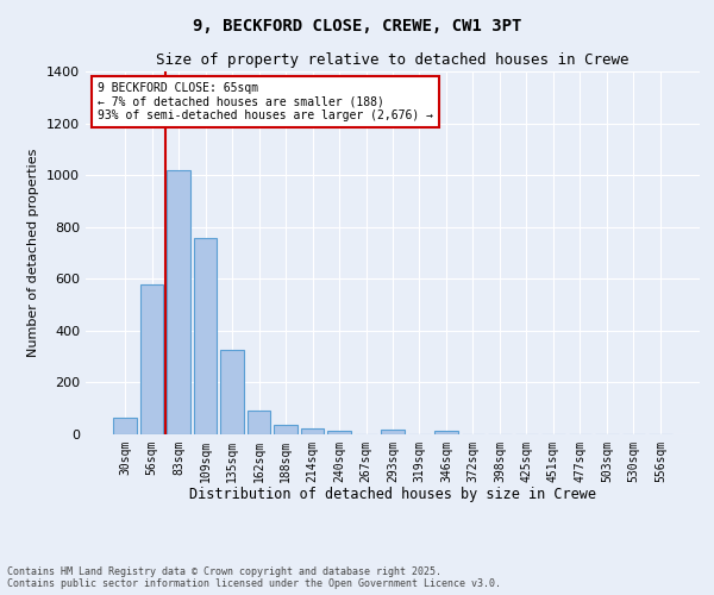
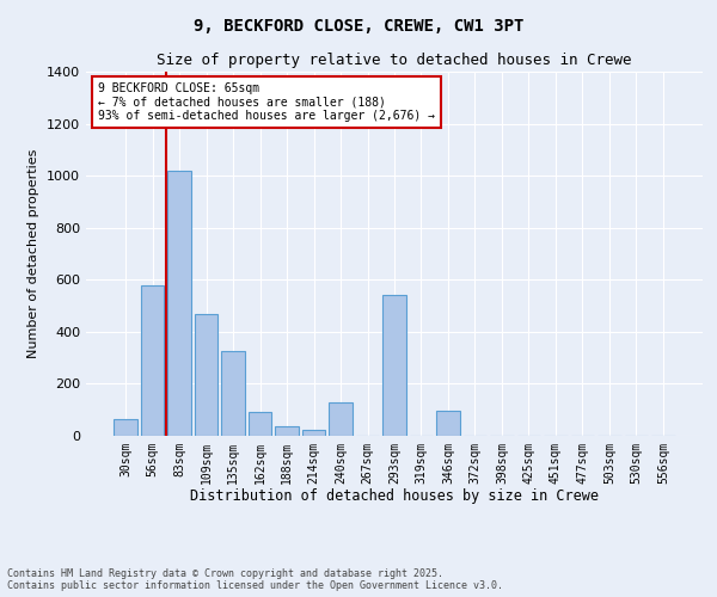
109sqm: 758 -> 470
240sqm: 15 -> 130
293sqm: 18 -> 540
346sqm: 15 -> 95
